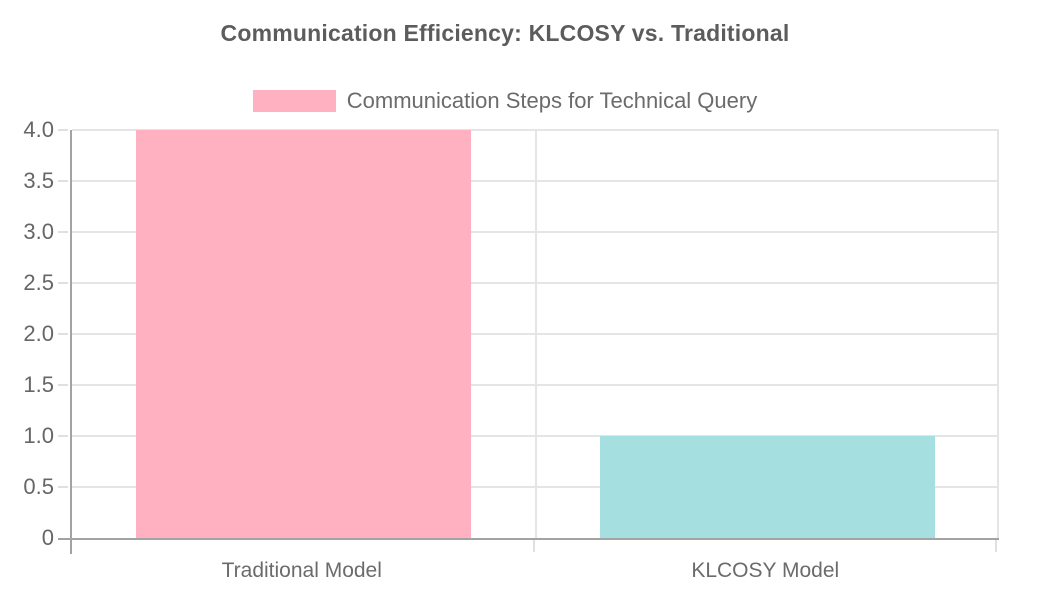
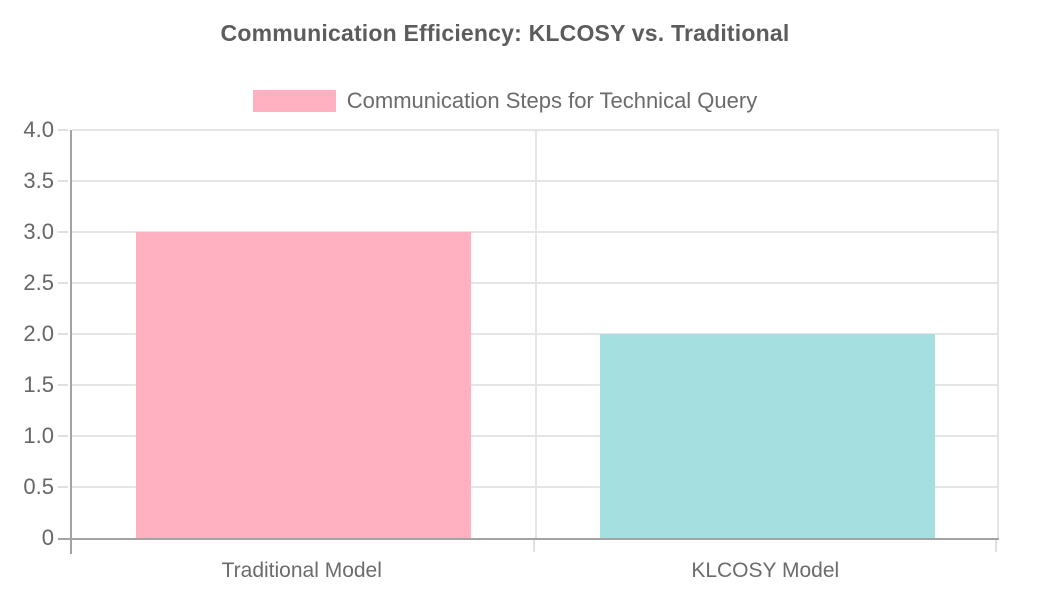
Traditional Model: 4 -> 3
KLCOSY Model: 1 -> 2
